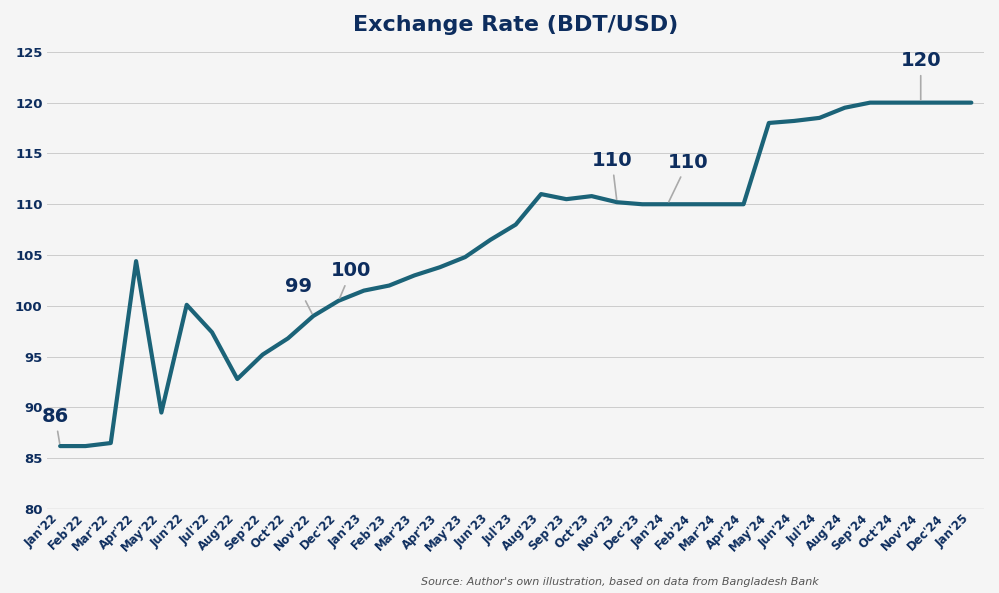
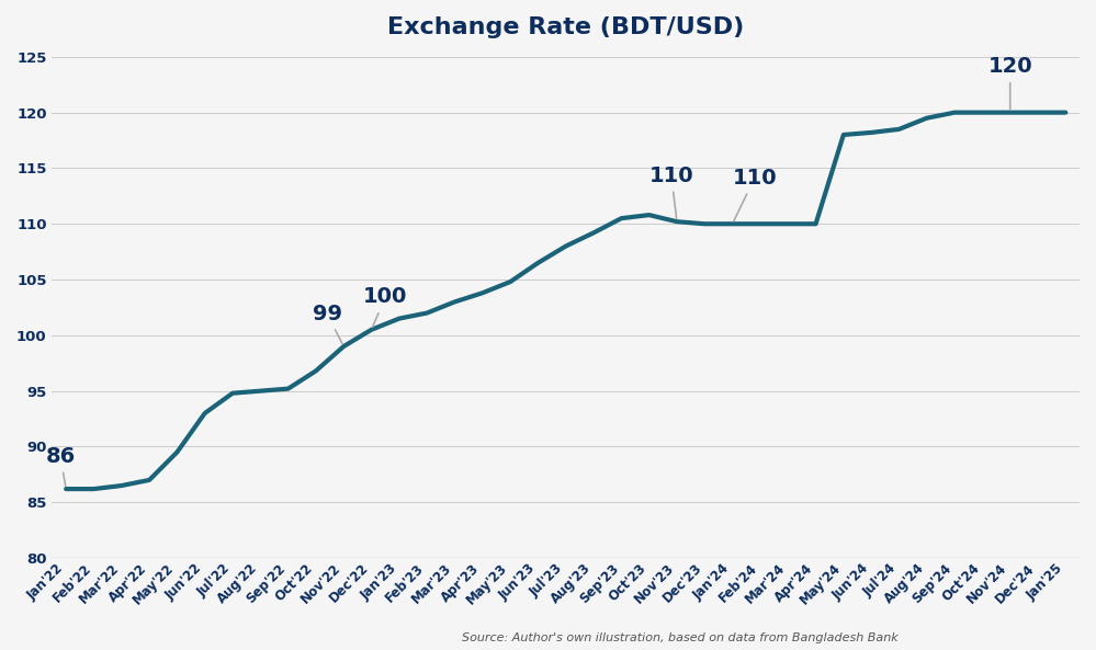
Apr'22: 104.4 -> 87.0
Jun'22: 100.1 -> 93.0
Jul'22: 97.4 -> 94.8
Aug'22: 92.8 -> 95.0
Aug'23: 111.0 -> 109.2
